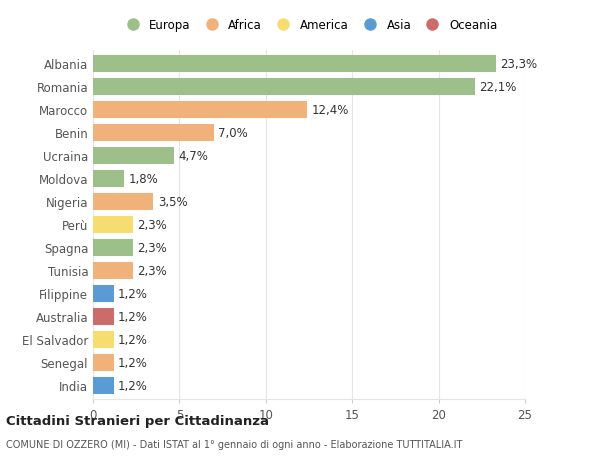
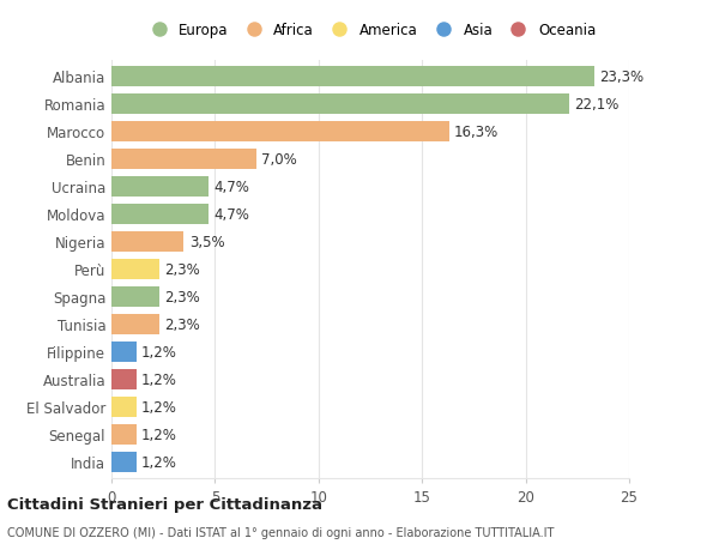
Marocco: 12,4% -> 16,3%
Moldova: 1,8% -> 4,7%
